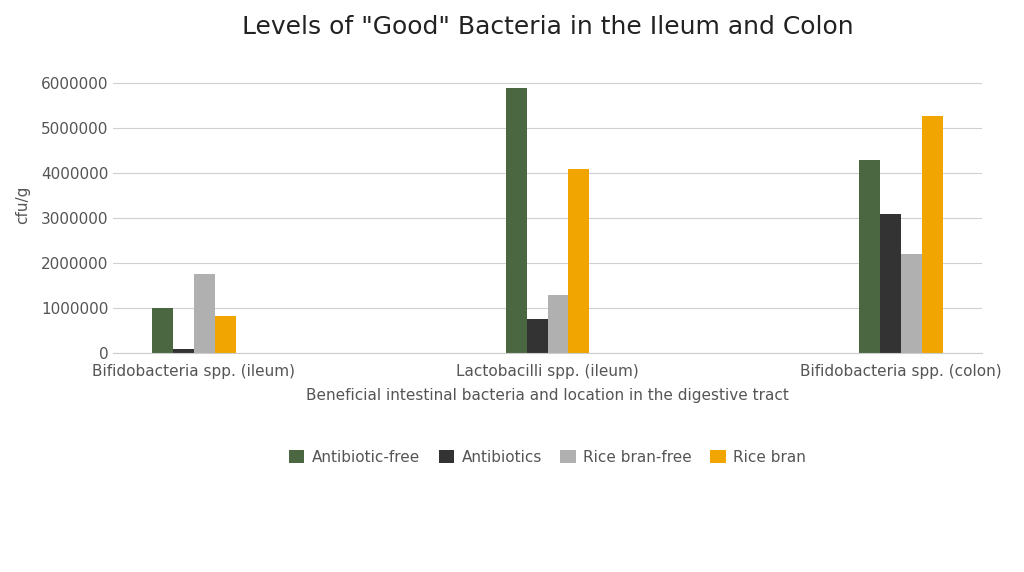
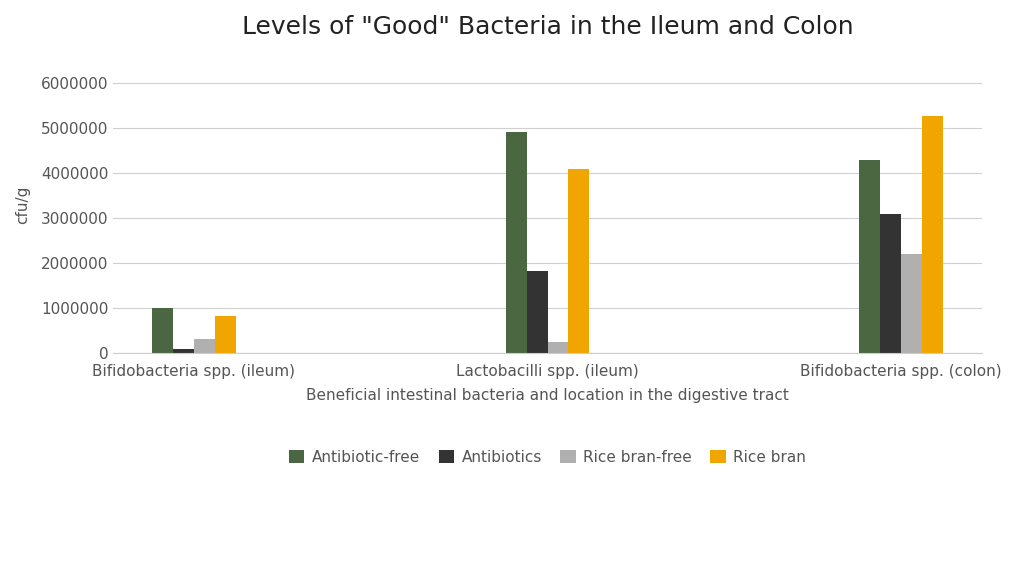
Rice bran-free/Bifidobacteria spp. (ileum): 1750000 -> 310000
Antibiotic-free/Lactobacilli spp. (ileum): 5900000 -> 4920000
Antibiotics/Lactobacilli spp. (ileum): 750000 -> 1820000
Rice bran-free/Lactobacilli spp. (ileum): 1300000 -> 250000
